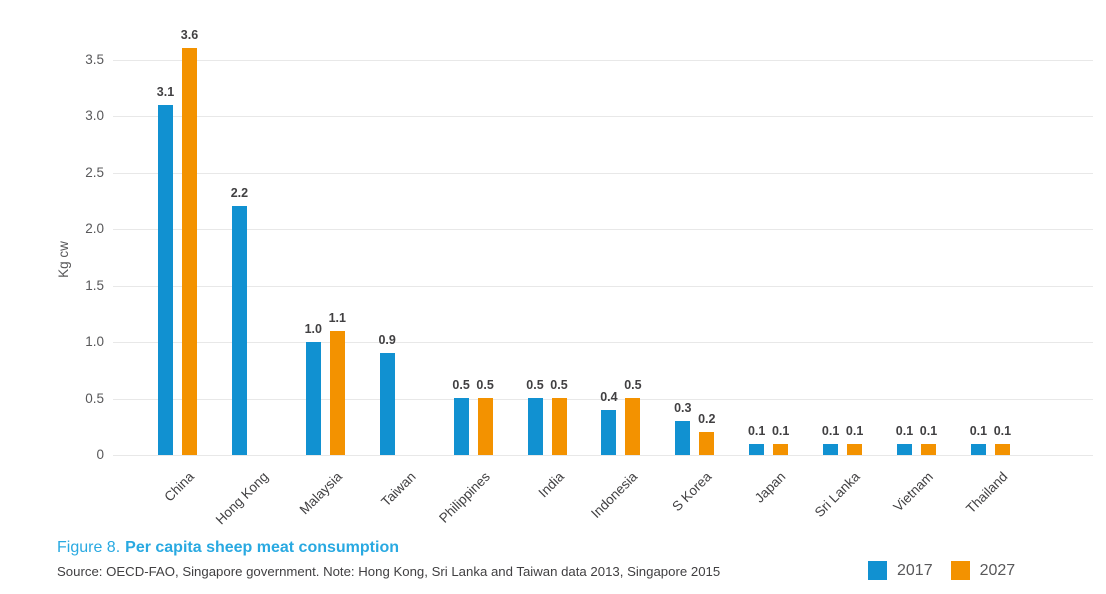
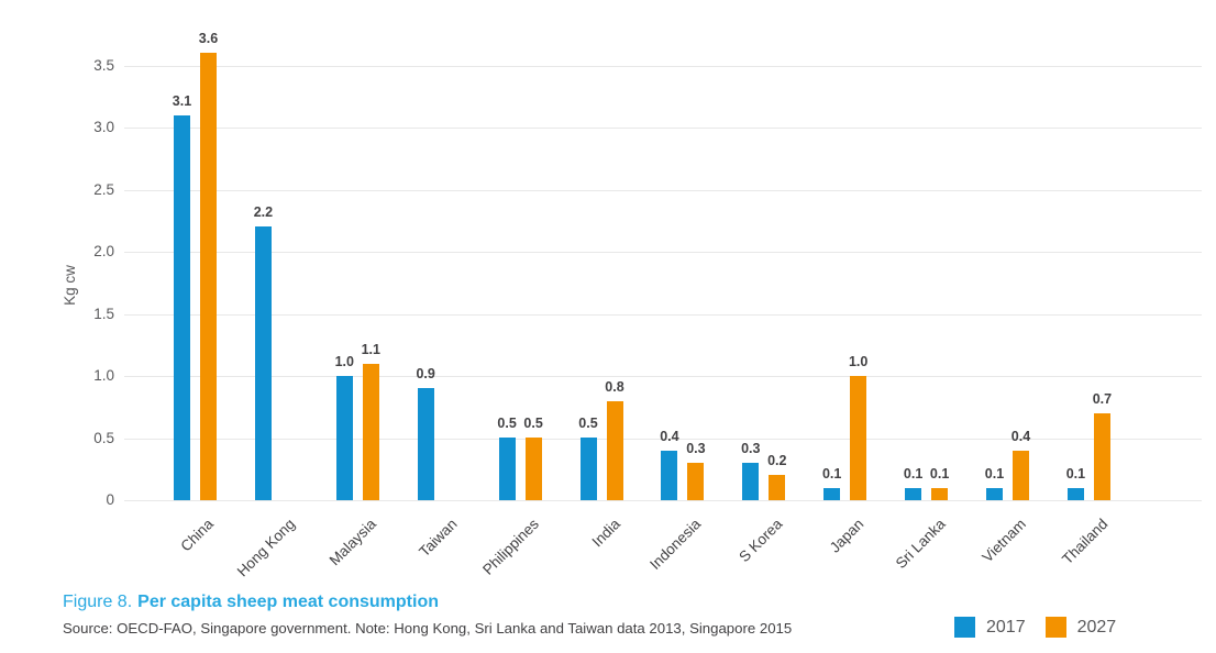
2027/India: 0.5 -> 0.8
2027/Indonesia: 0.5 -> 0.3
2027/Japan: 0.1 -> 1.0
2027/Vietnam: 0.1 -> 0.4
2027/Thailand: 0.1 -> 0.7
